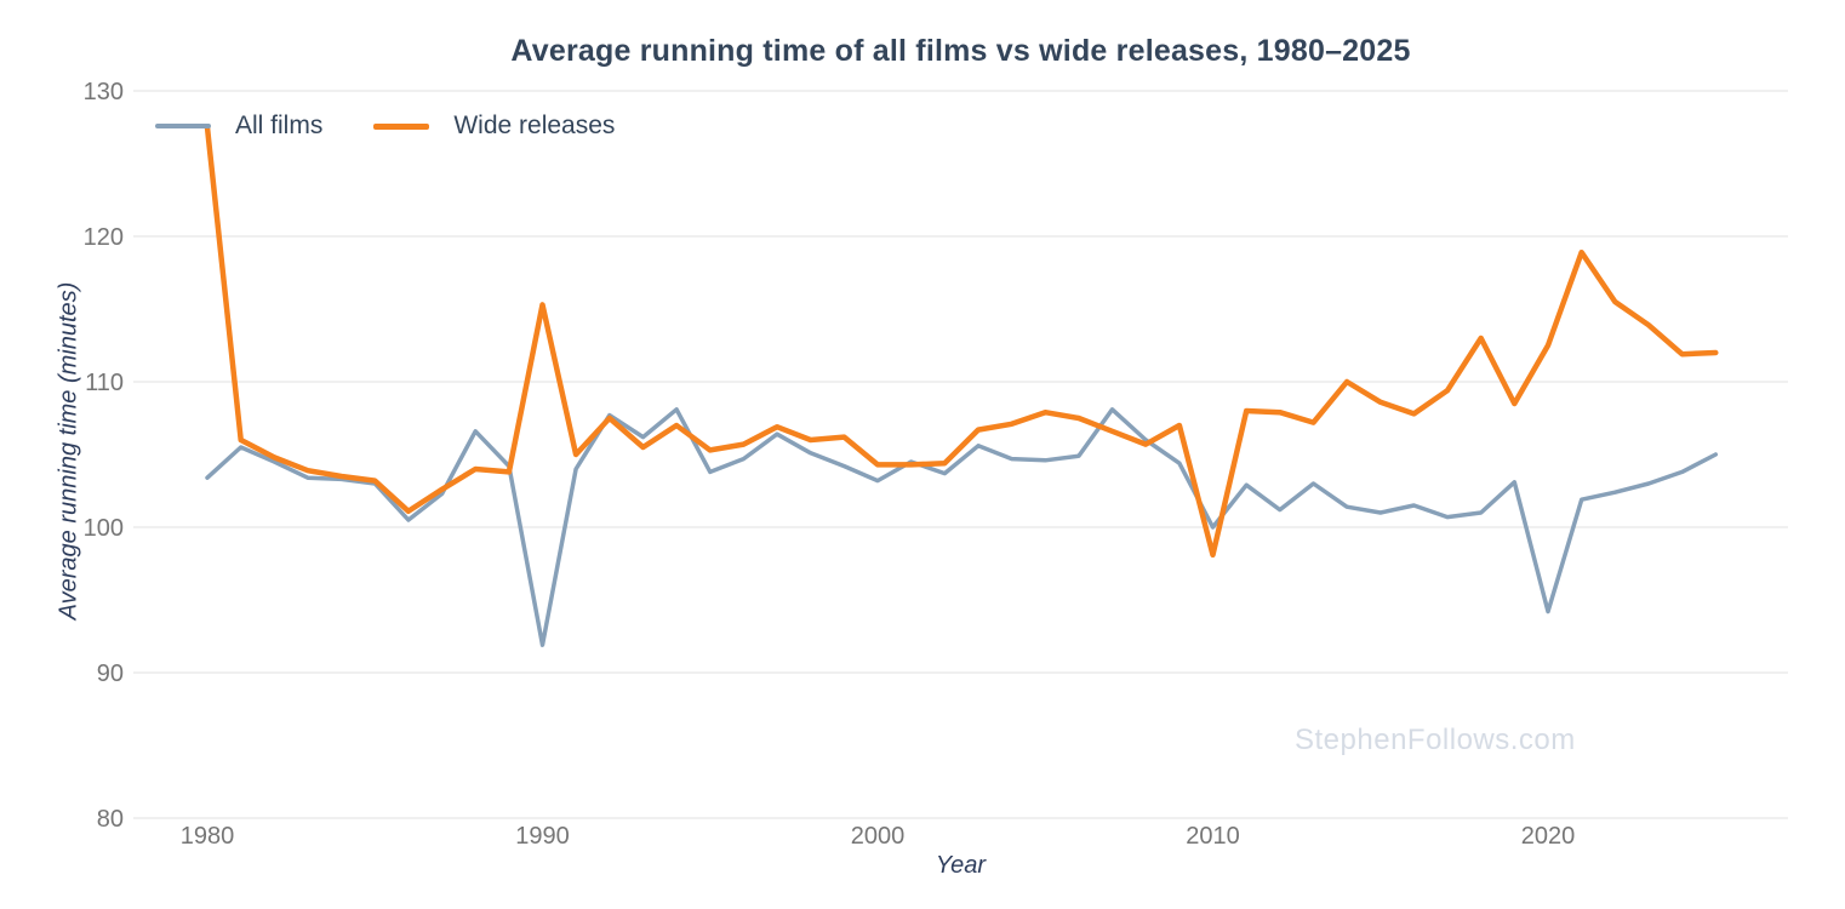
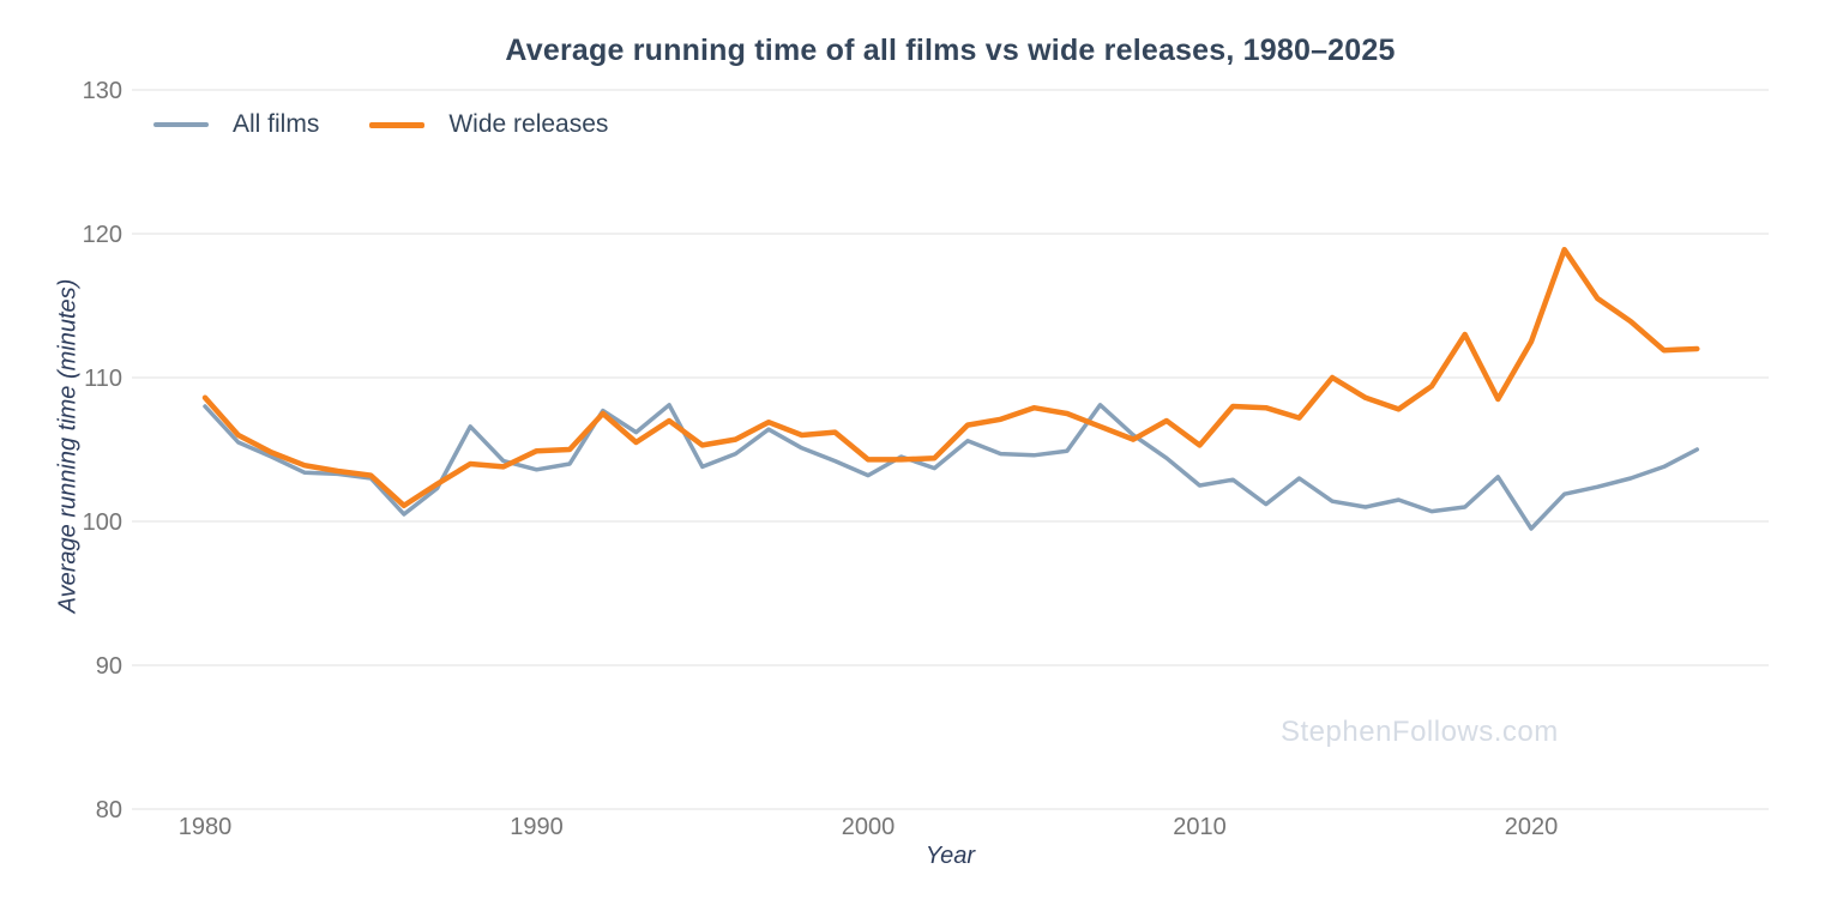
All films/1980: 103.4 -> 108.0
Wide releases/1980: 127.5 -> 108.6
All films/1990: 91.9 -> 103.6
Wide releases/1990: 115.3 -> 104.9
All films/2010: 100.0 -> 102.5
Wide releases/2010: 98.1 -> 105.3
All films/2020: 94.2 -> 99.5
